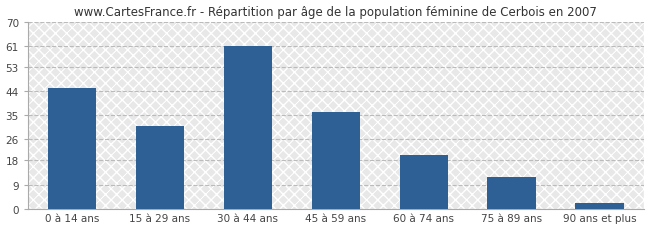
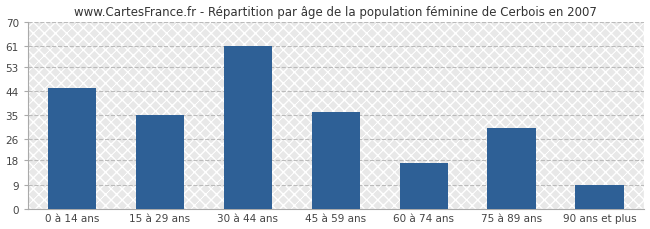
15 à 29 ans: 31 -> 35
60 à 74 ans: 20 -> 17
75 à 89 ans: 12 -> 30
90 ans et plus: 2 -> 9
